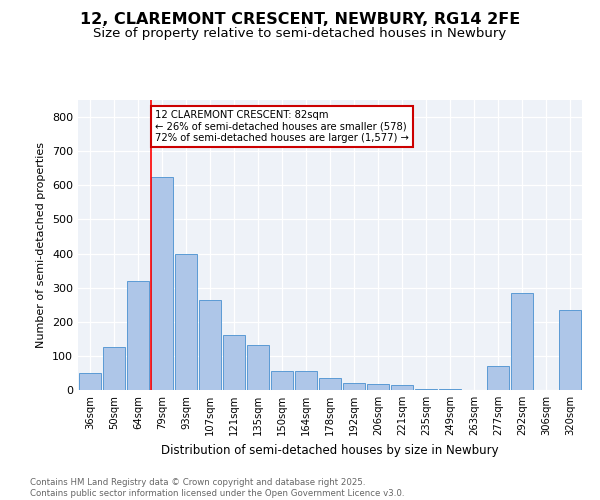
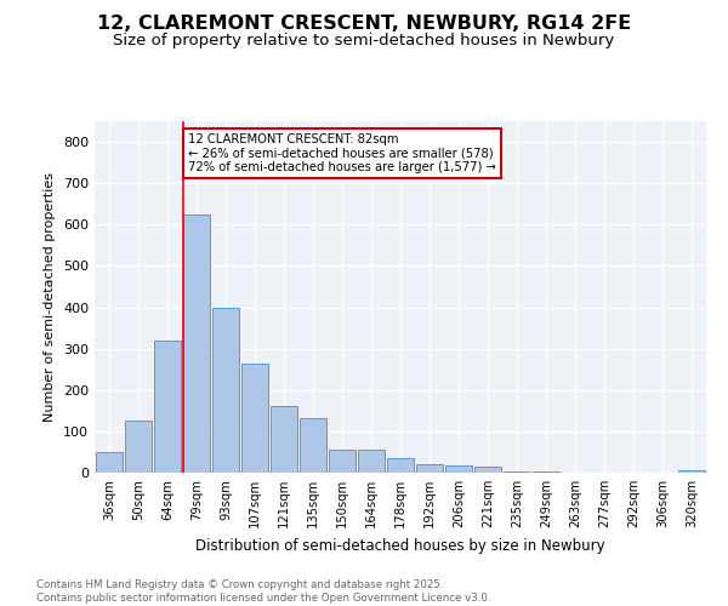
277sqm: 70 -> 1
292sqm: 285 -> 1
320sqm: 235 -> 7
